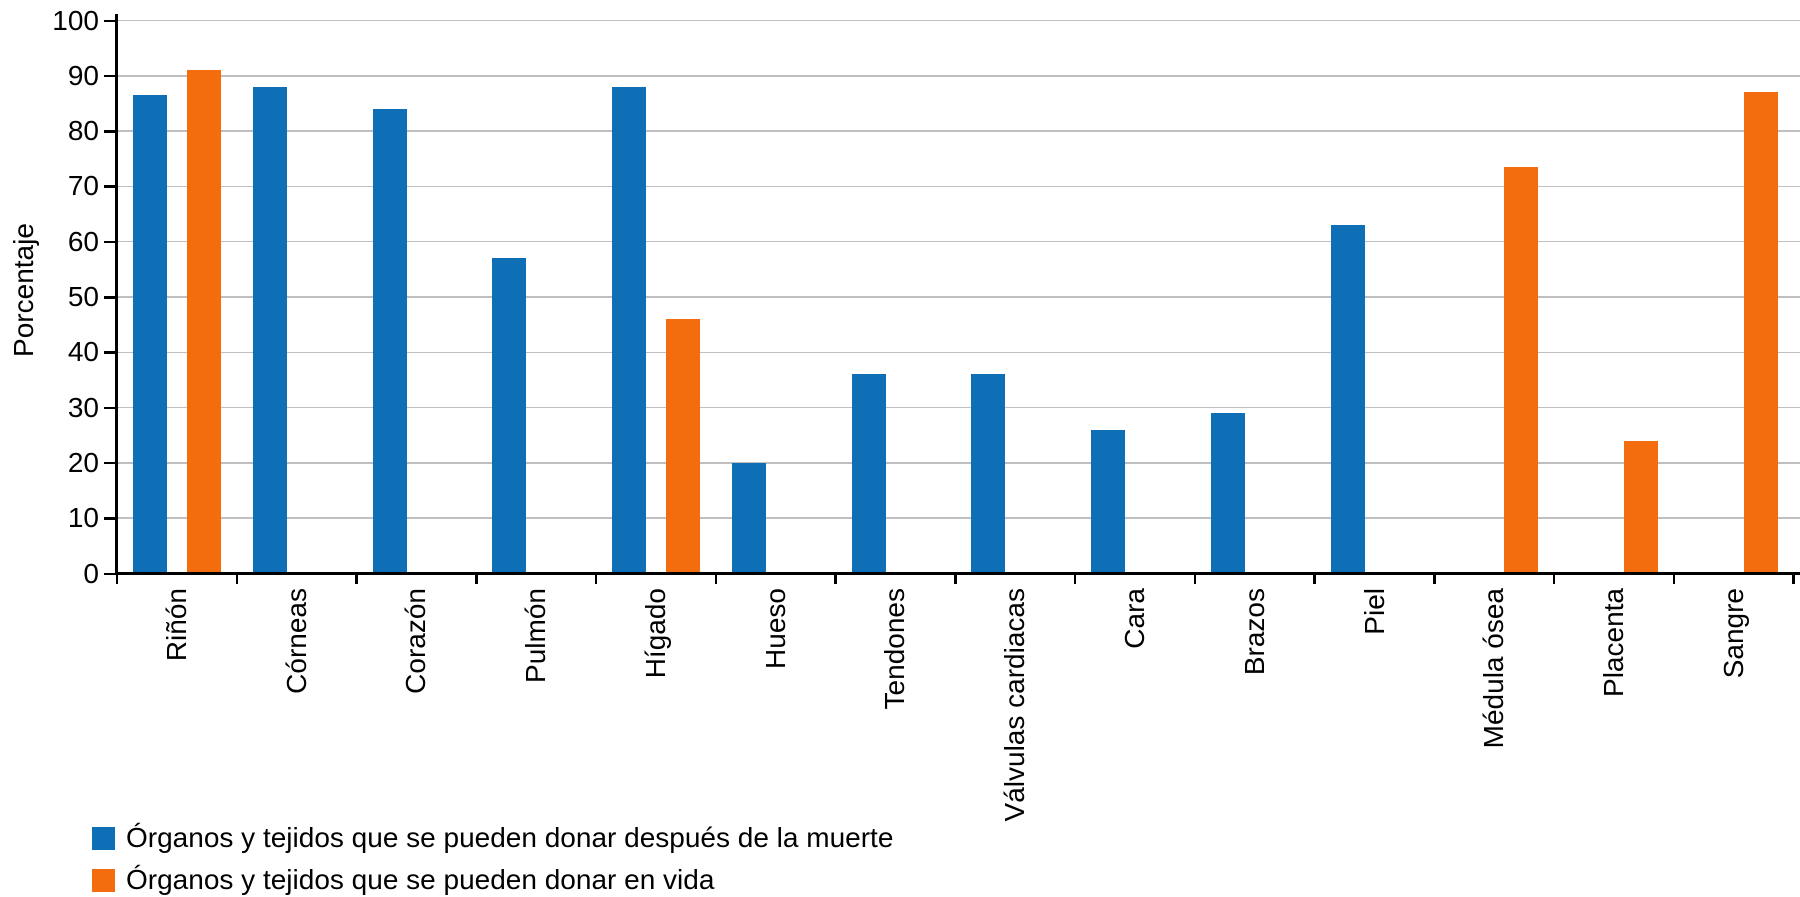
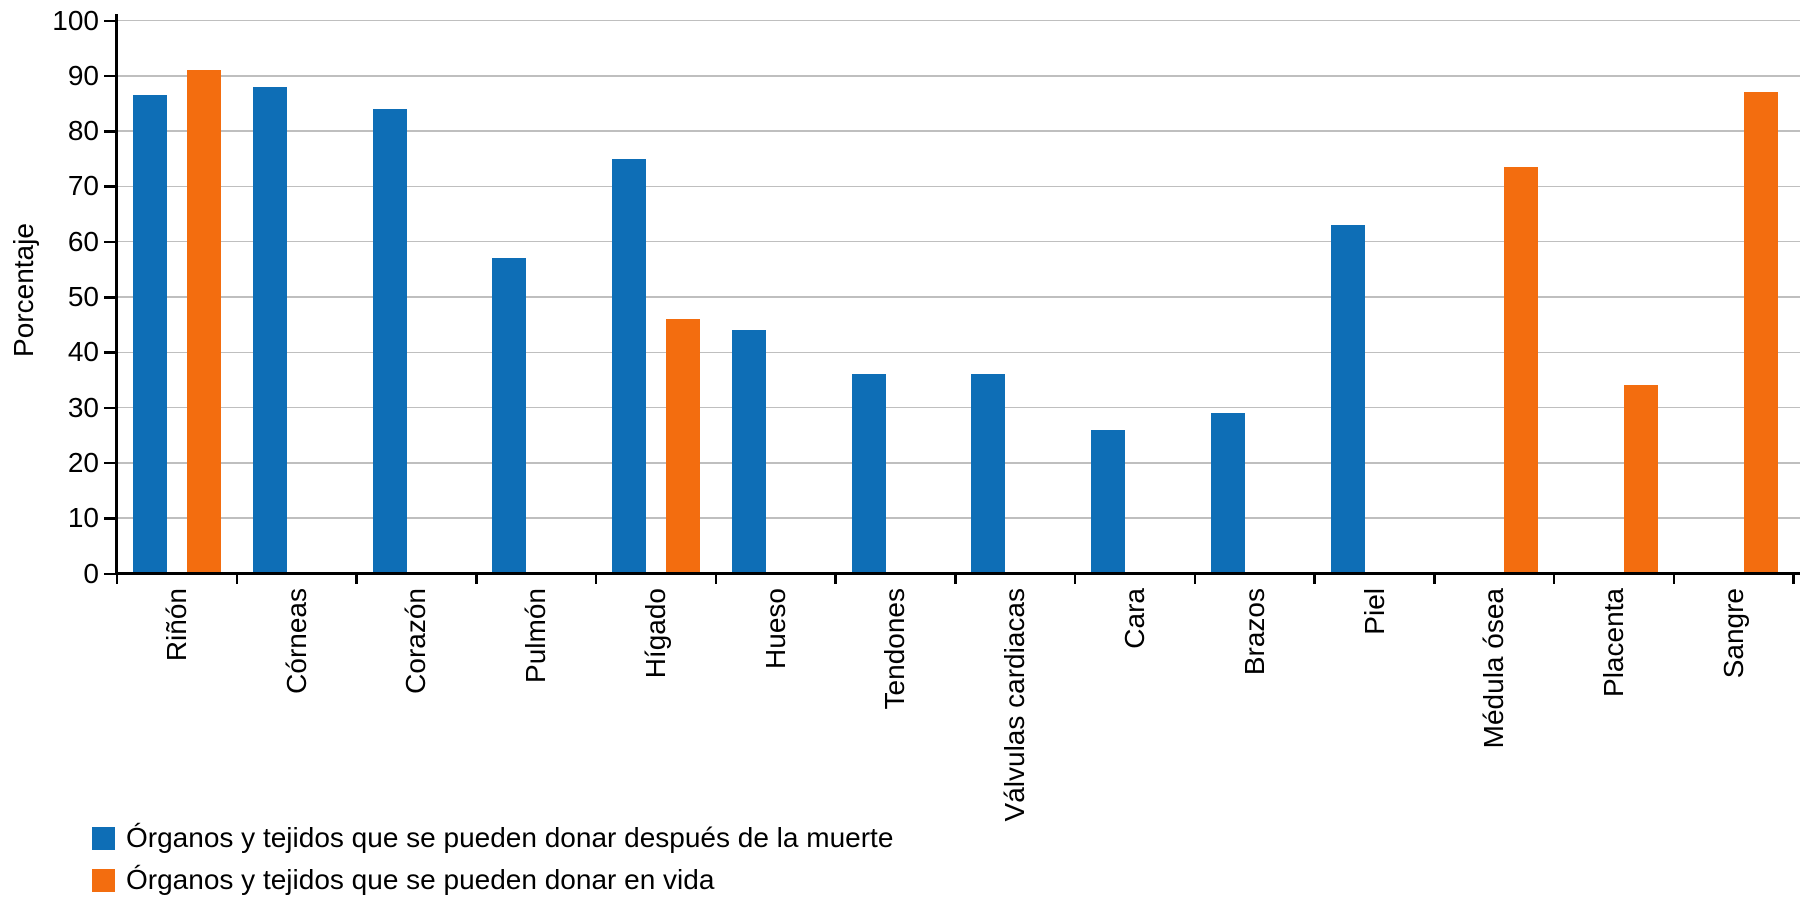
Órganos y tejidos que se pueden donar después de la muerte/Hígado: 88 -> 75
Órganos y tejidos que se pueden donar después de la muerte/Hueso: 20 -> 44
Órganos y tejidos que se pueden donar en vida/Placenta: 24 -> 34
